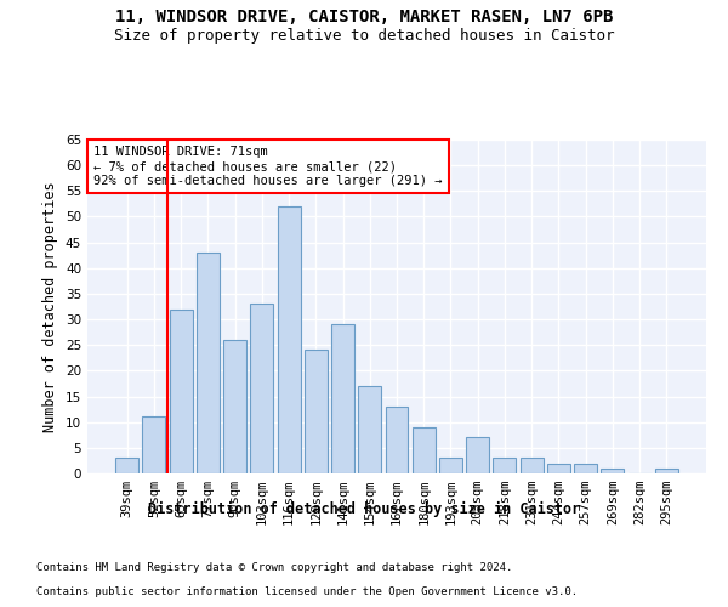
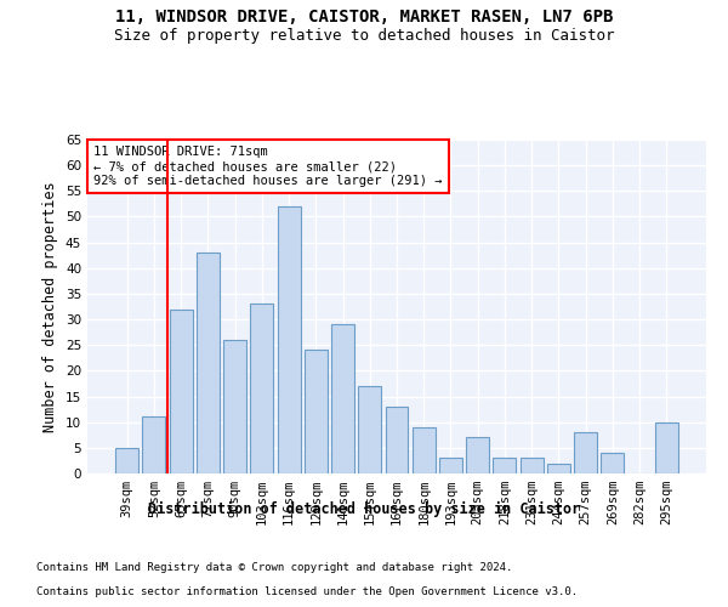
39sqm: 3 -> 5
257sqm: 2 -> 8
269sqm: 1 -> 4
295sqm: 1 -> 10
